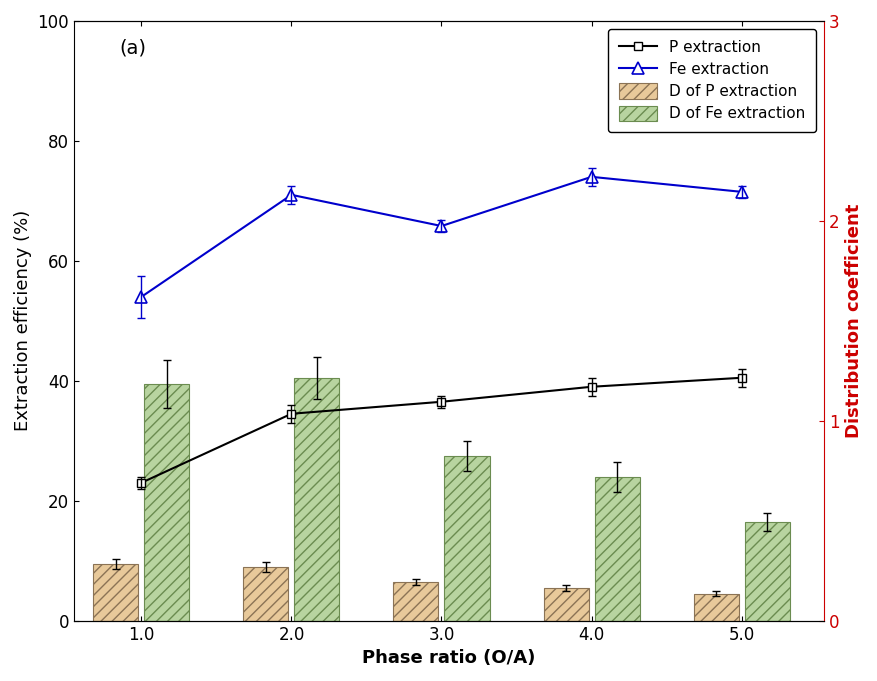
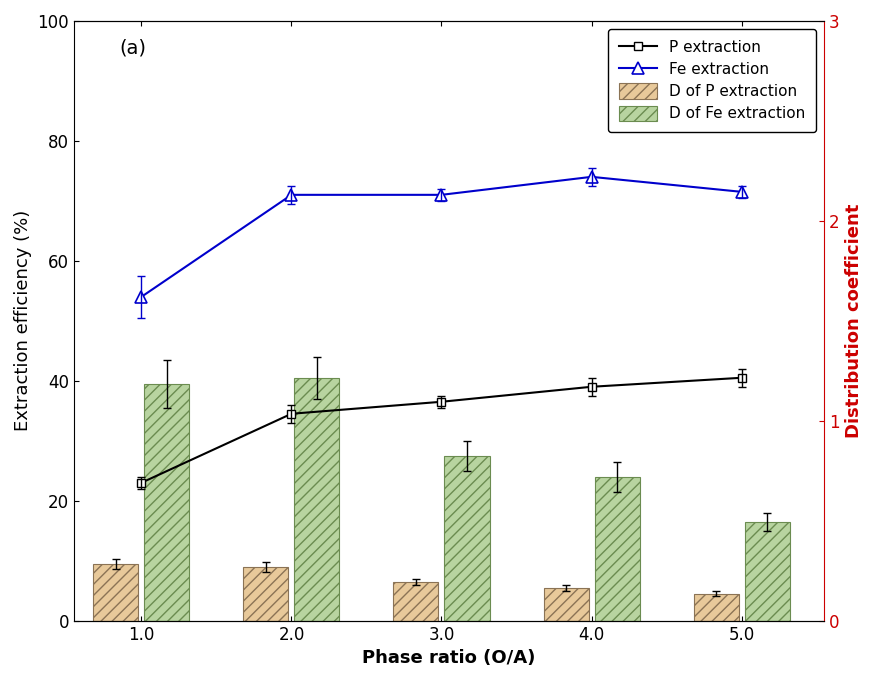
Fe extraction/3.0: 65.8 -> 71.0
